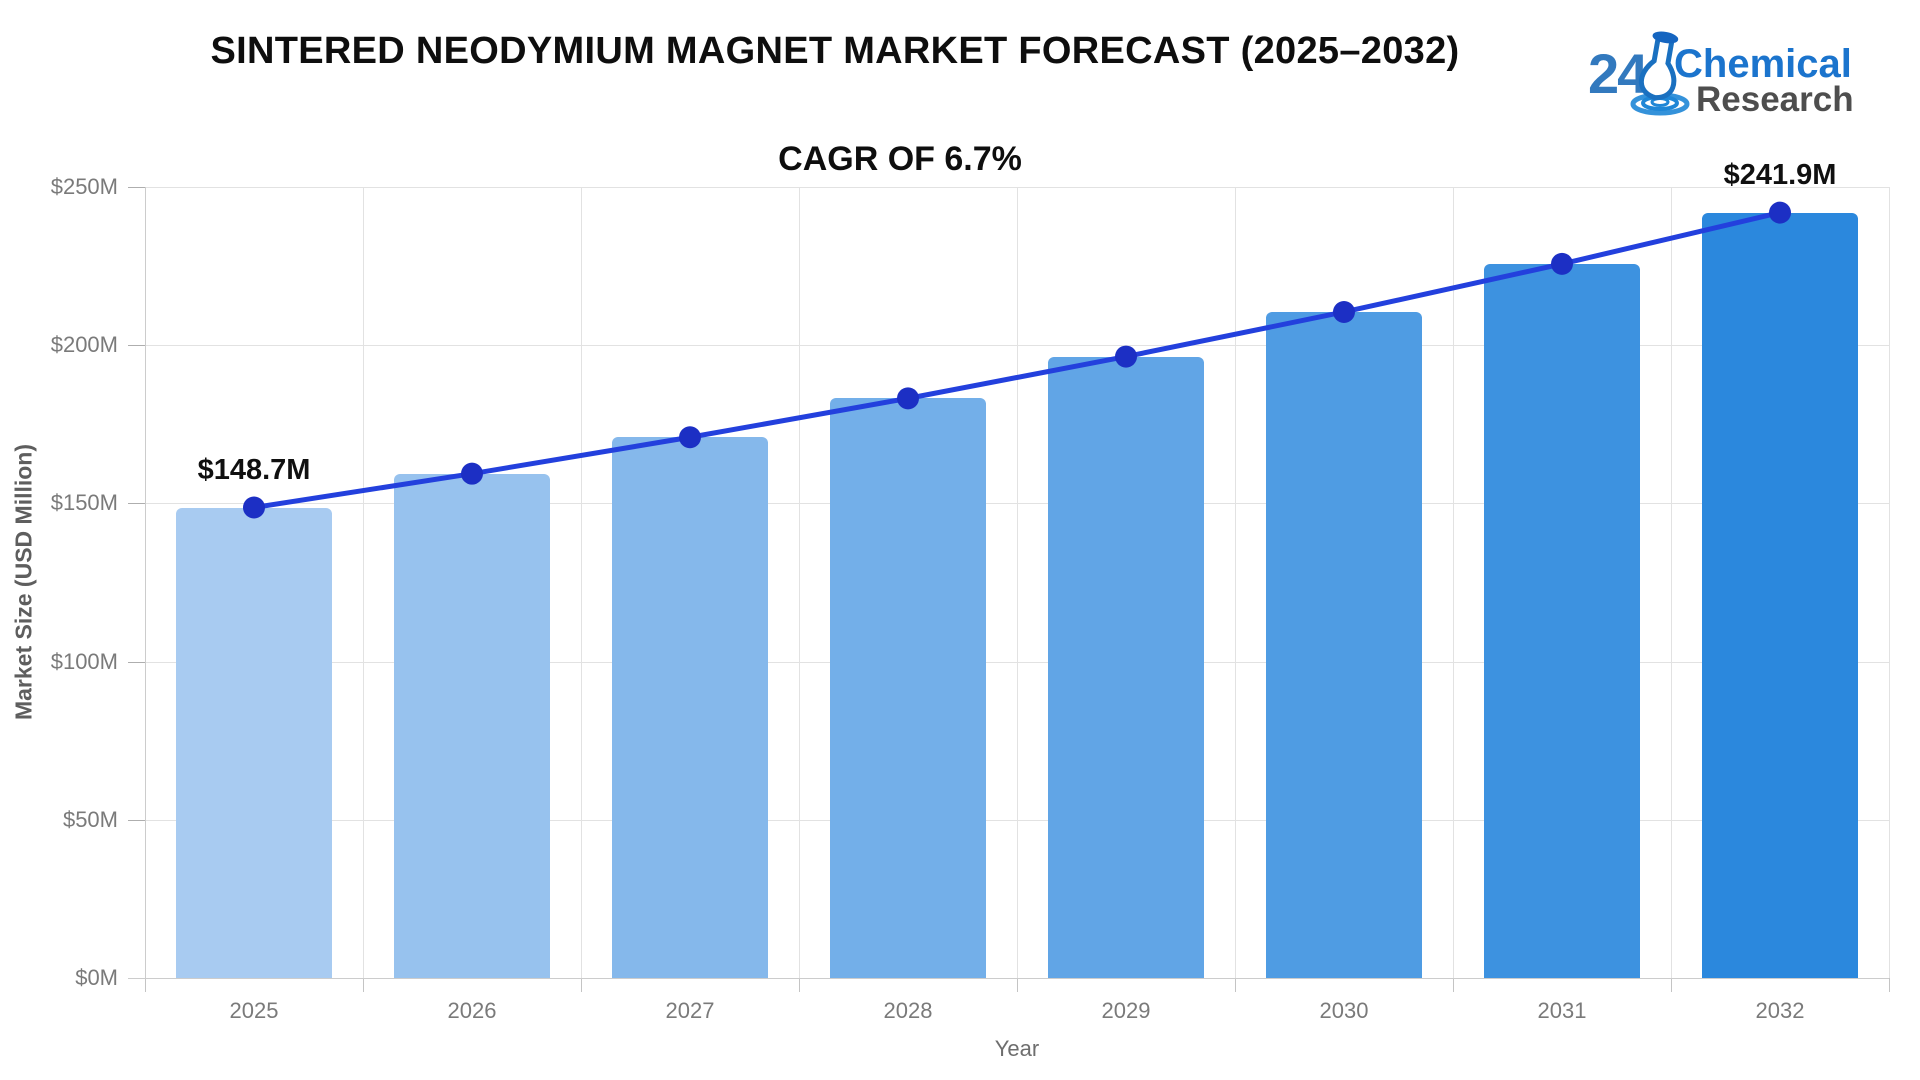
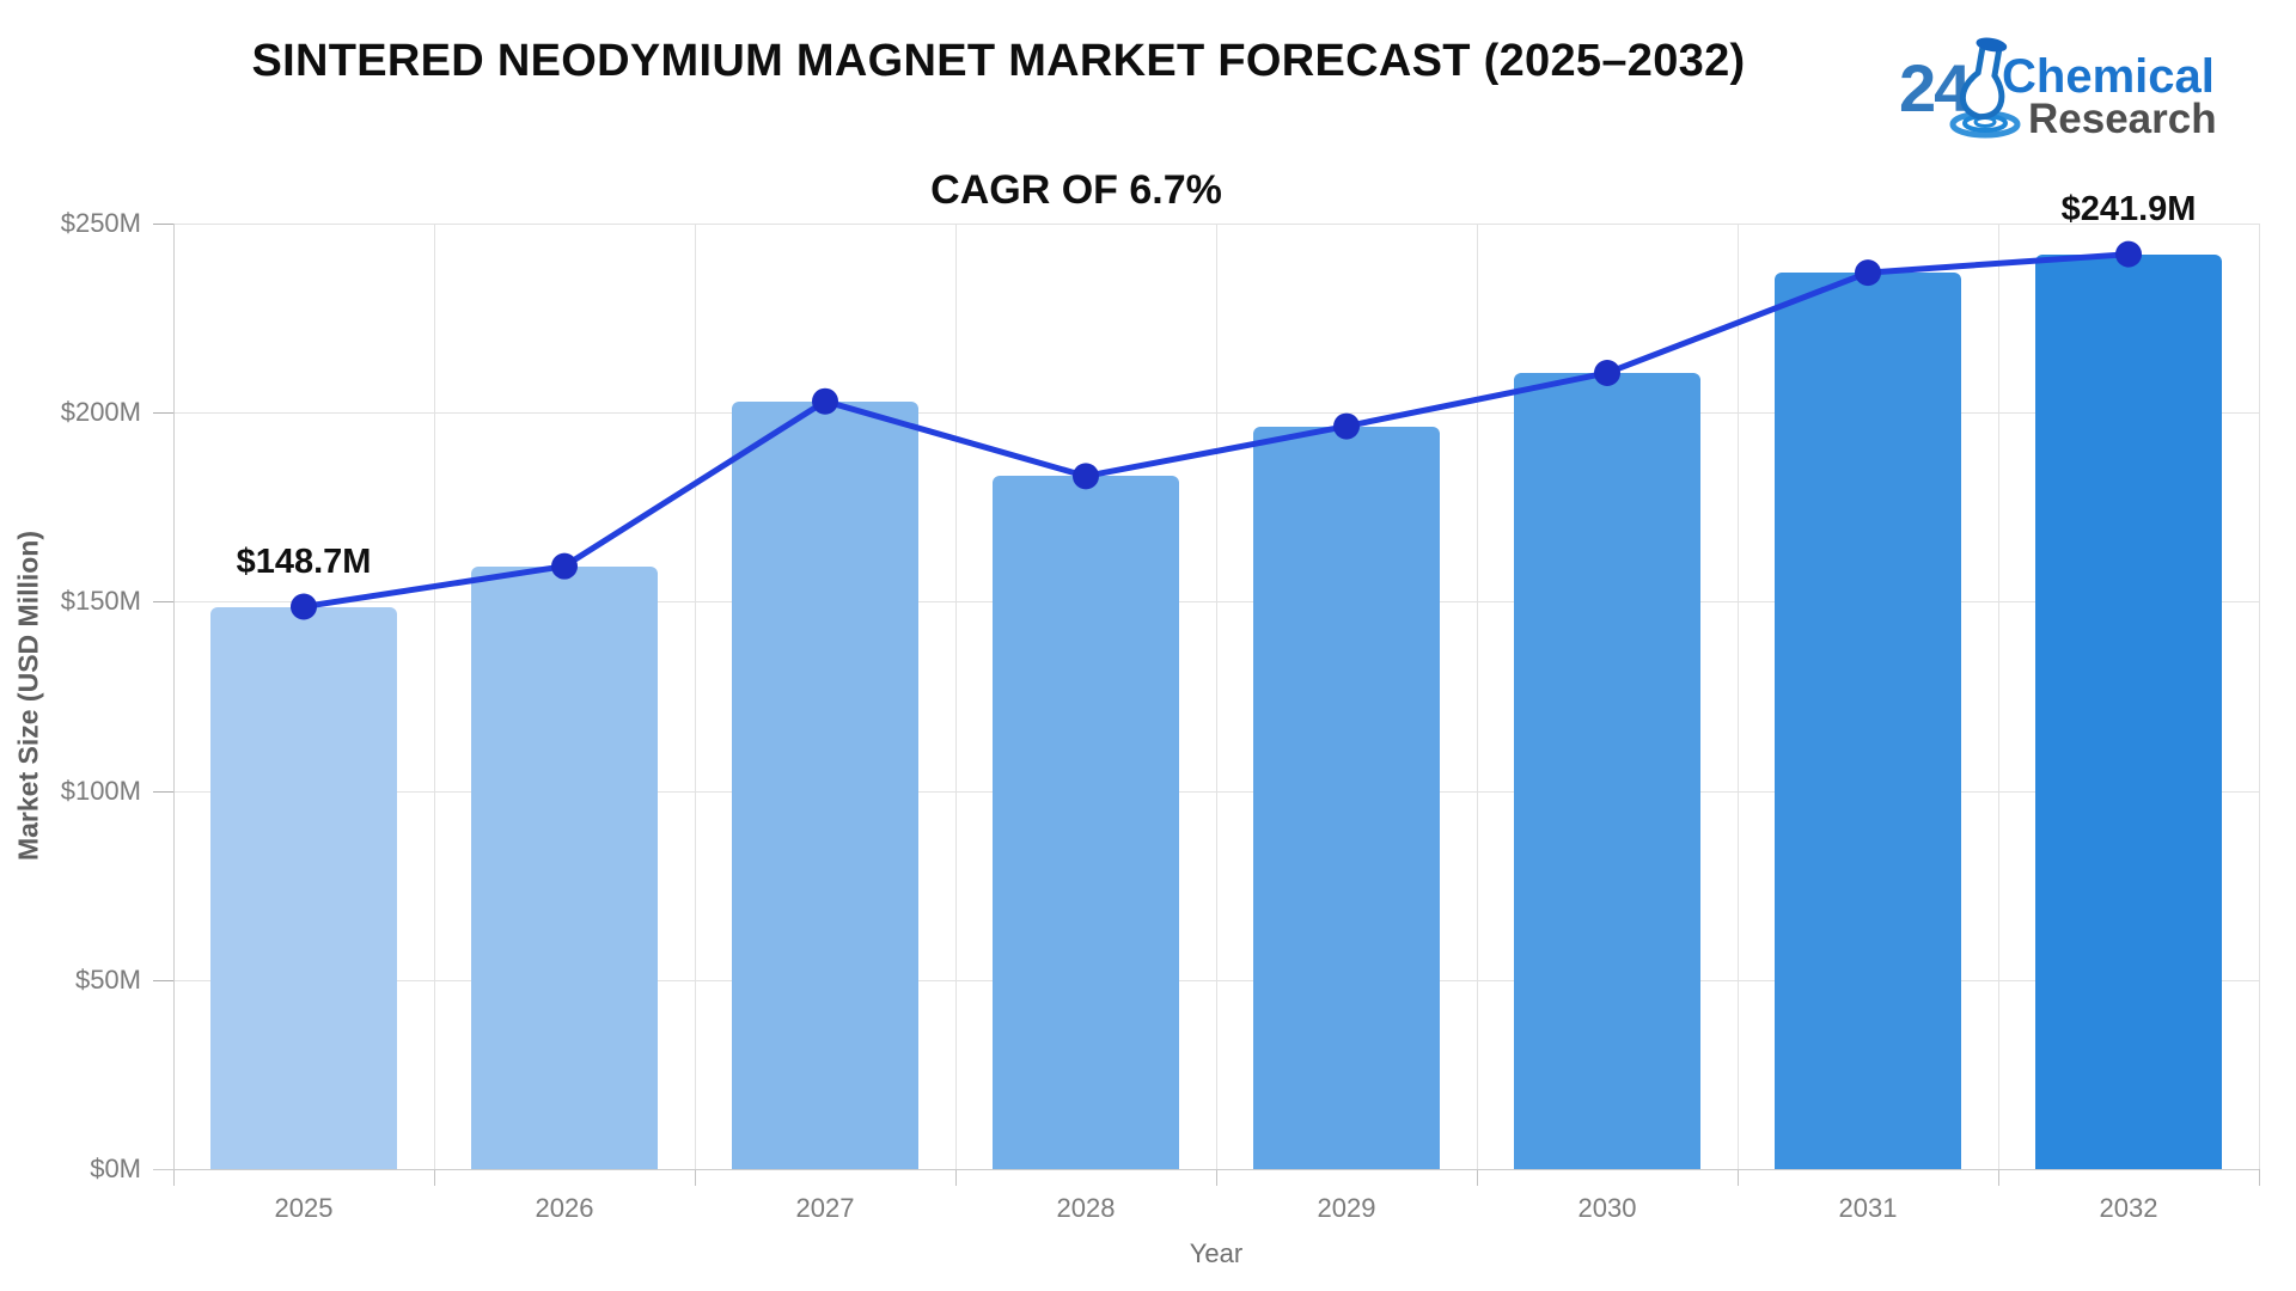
2027: $171M -> $203M
2031: $226M -> $237M
